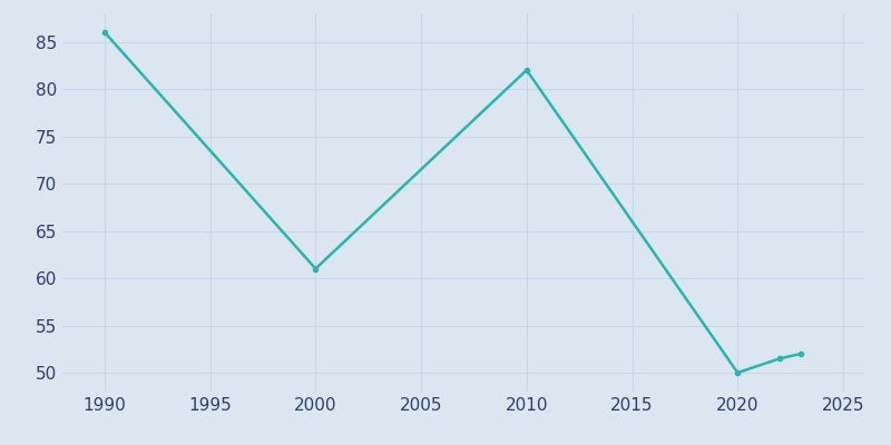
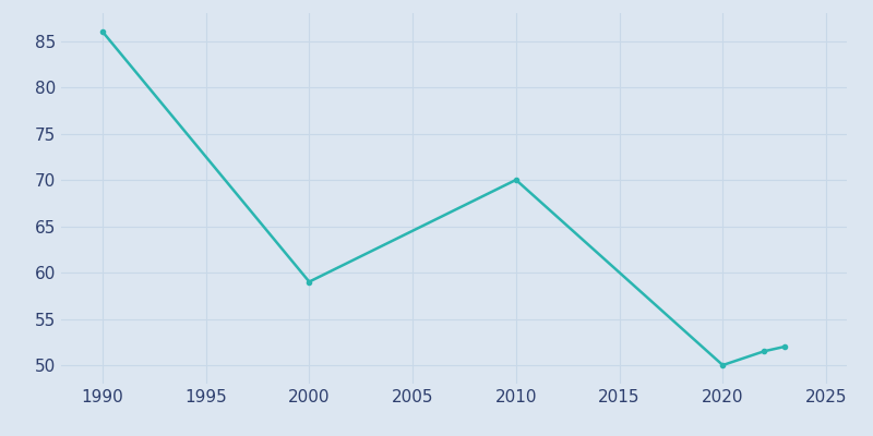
2000: 61.0 -> 59.0
2010: 82.0 -> 70.0
